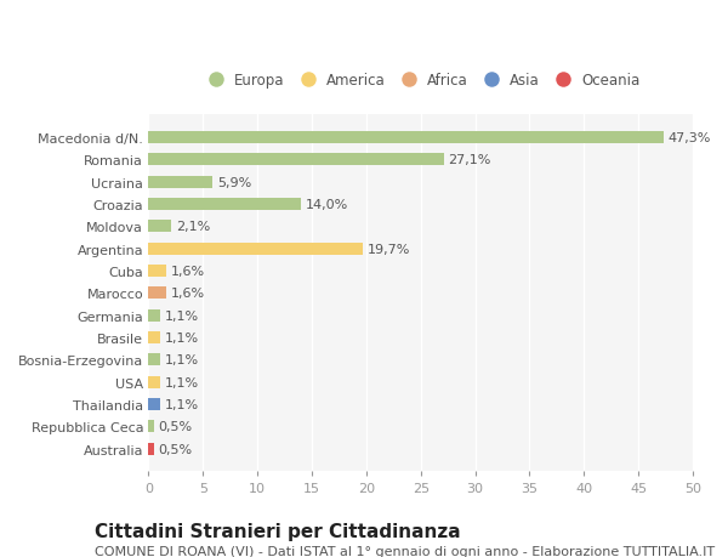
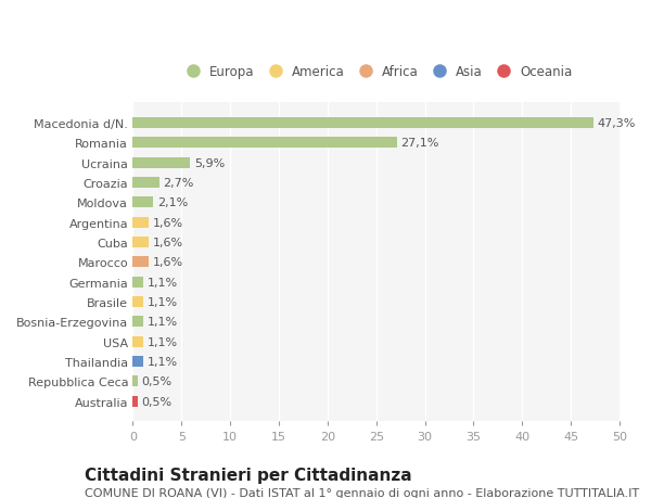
Croazia: 14,0% -> 2,7%
Argentina: 19,7% -> 1,6%
